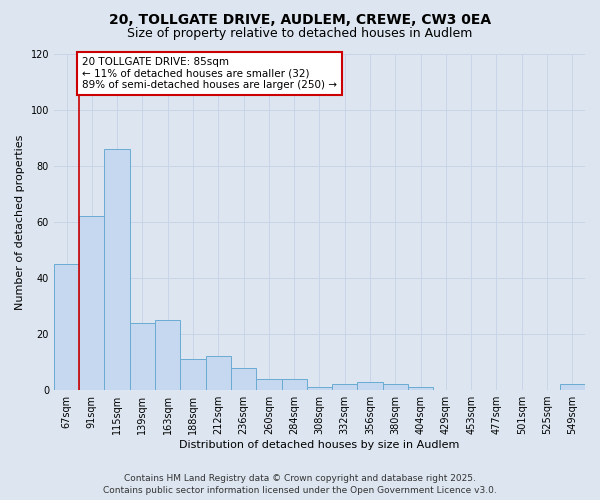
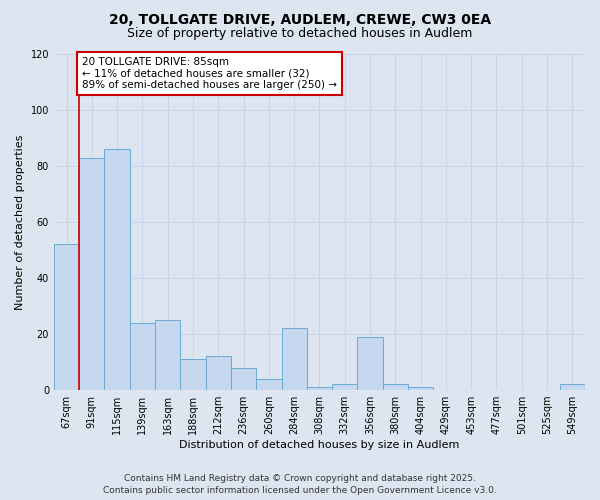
67sqm: 45 -> 52
91sqm: 62 -> 83
284sqm: 4 -> 22
356sqm: 3 -> 19
